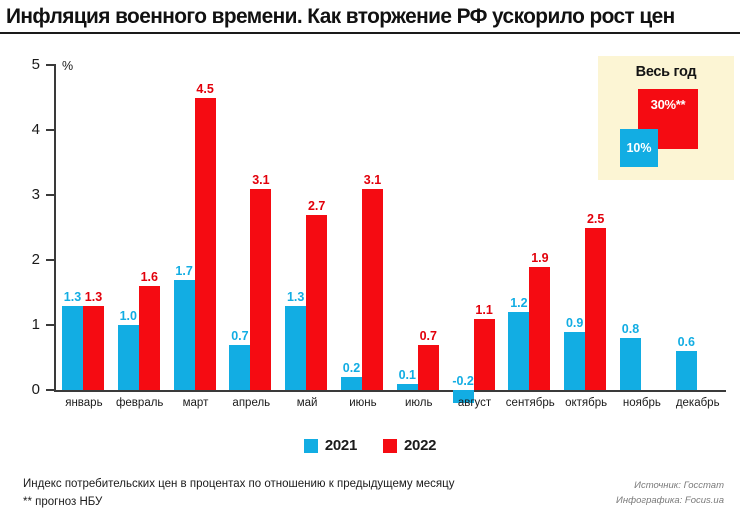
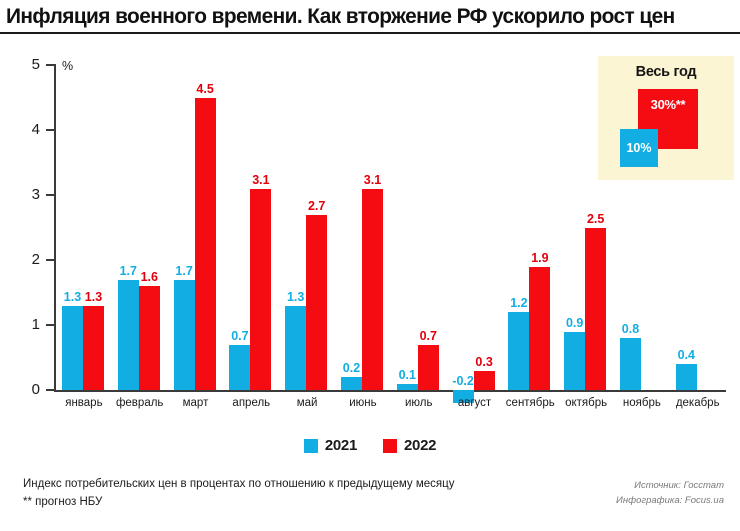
2021/февраль: 1.0 -> 1.7
2022/август: 1.1 -> 0.3
2021/декабрь: 0.6 -> 0.4
